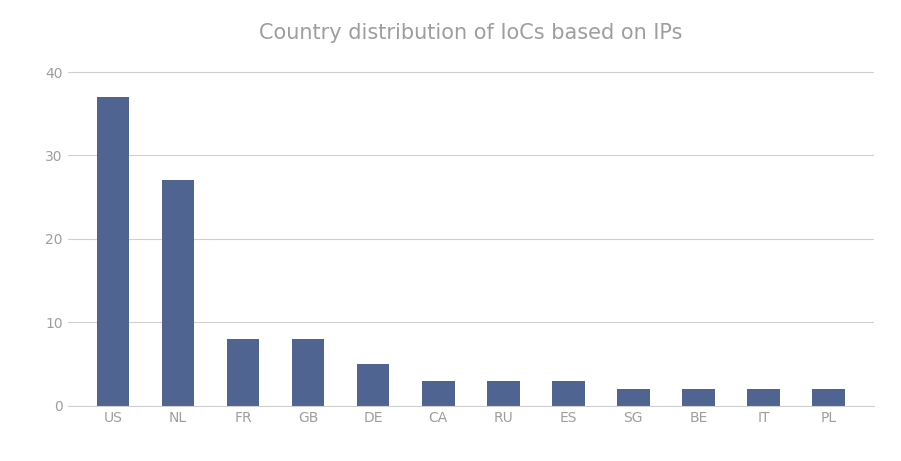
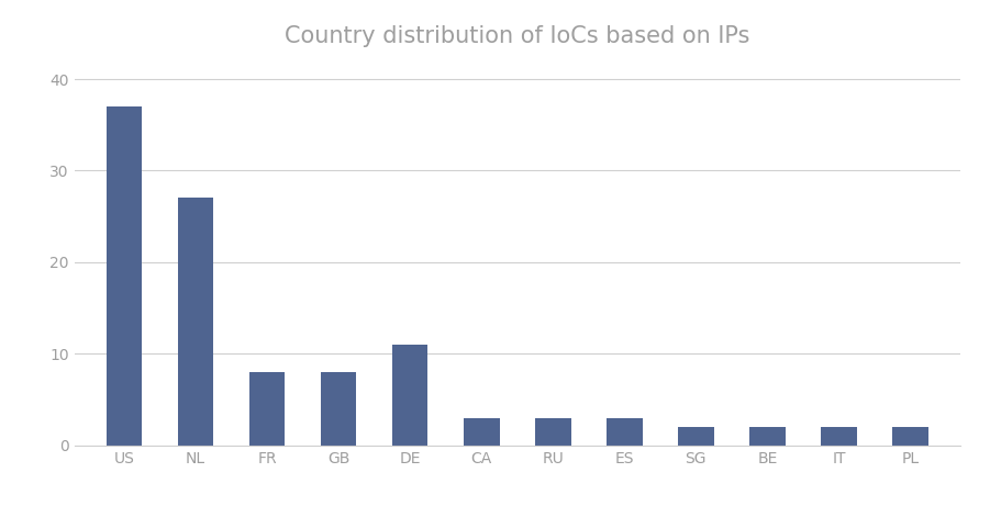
DE: 5 -> 11
